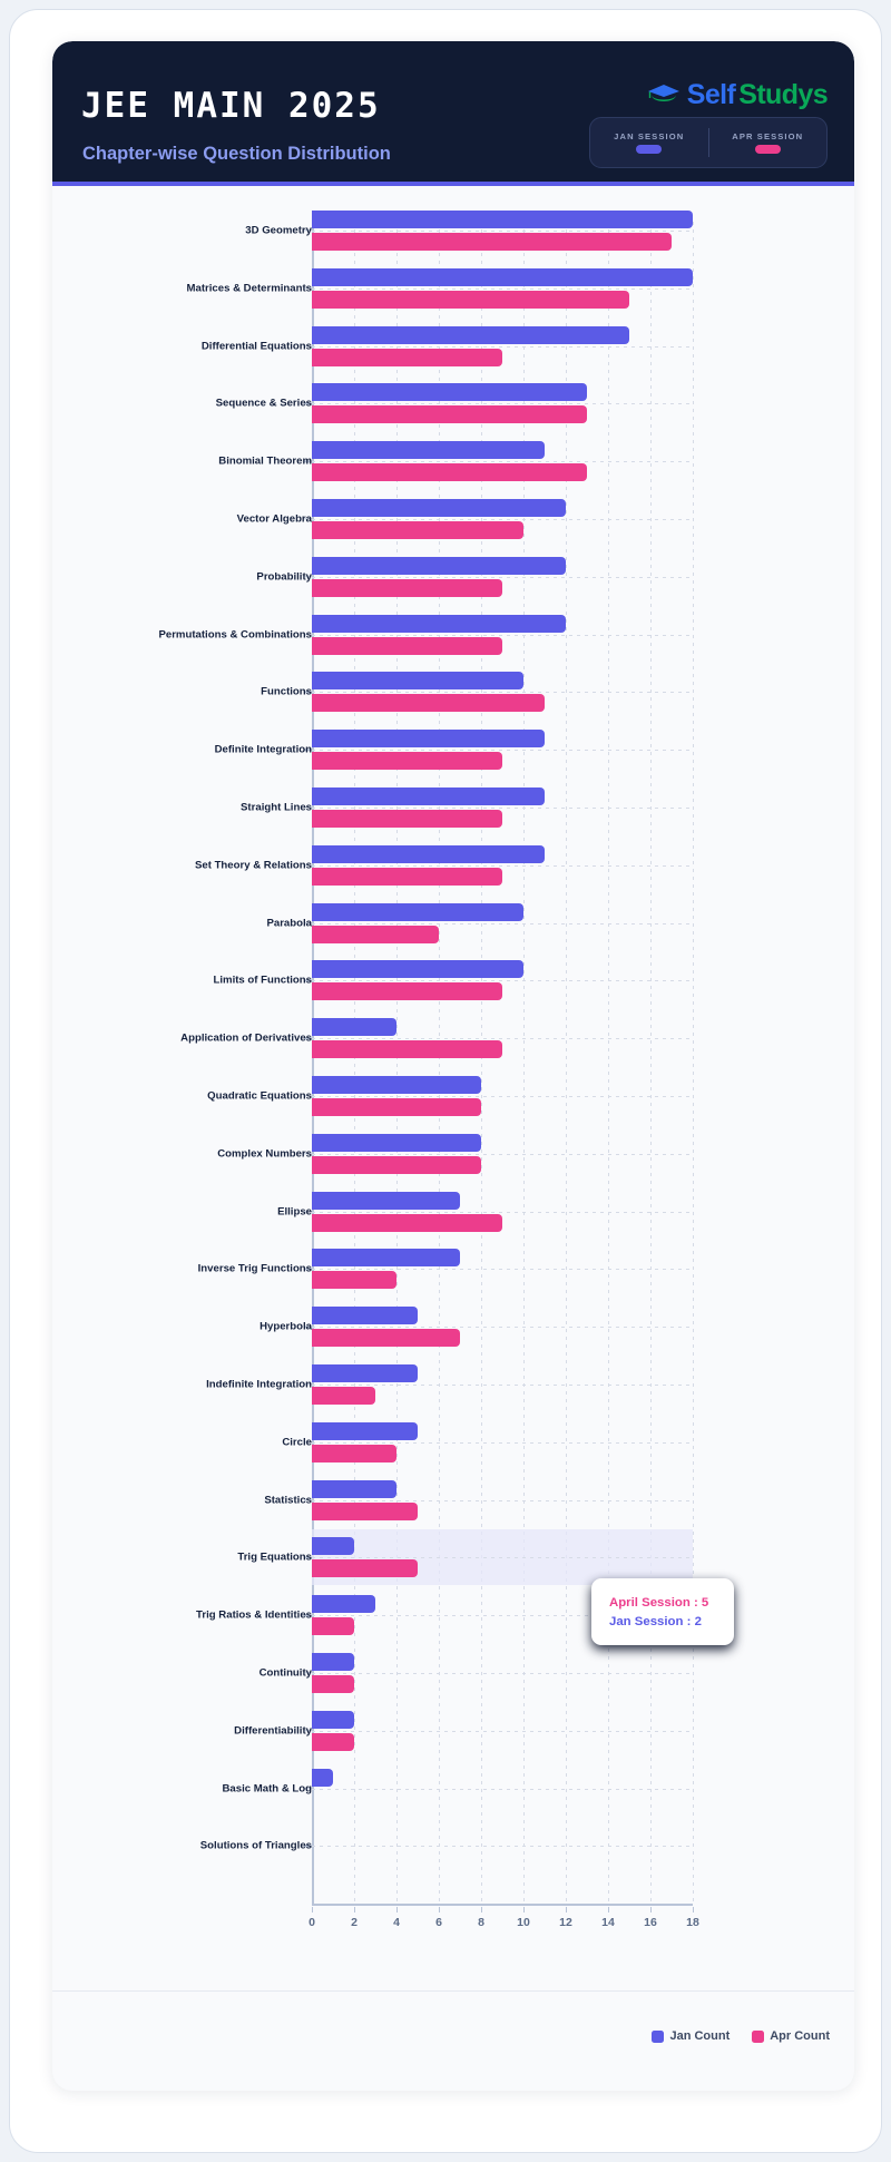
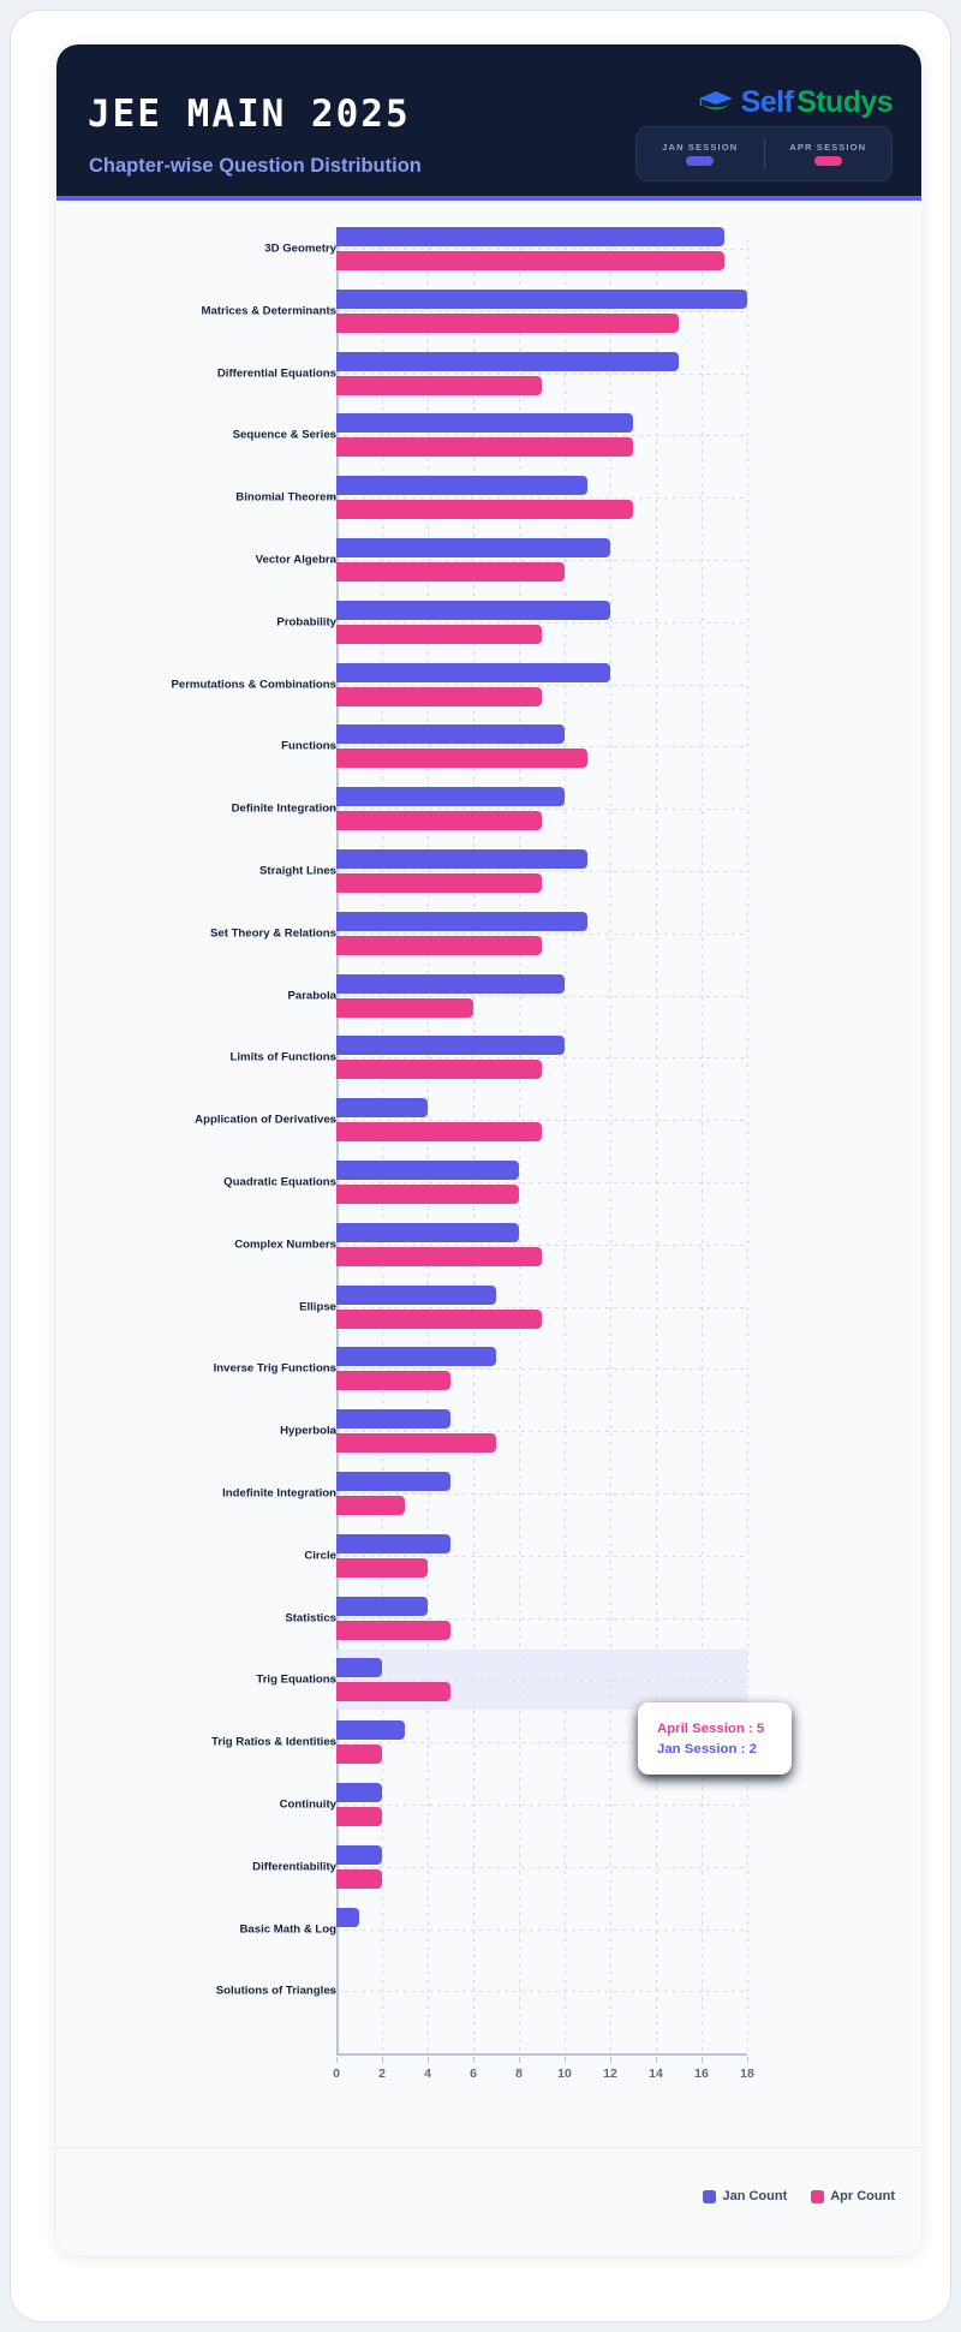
Jan Count/3D Geometry: 18 -> 17
Jan Count/Definite Integration: 11 -> 10
Apr Count/Complex Numbers: 8 -> 9
Apr Count/Inverse Trig Functions: 4 -> 5
